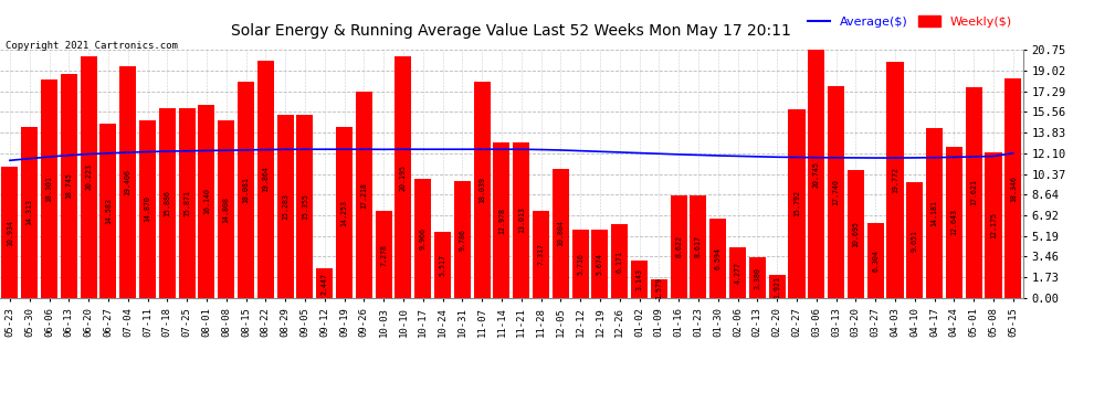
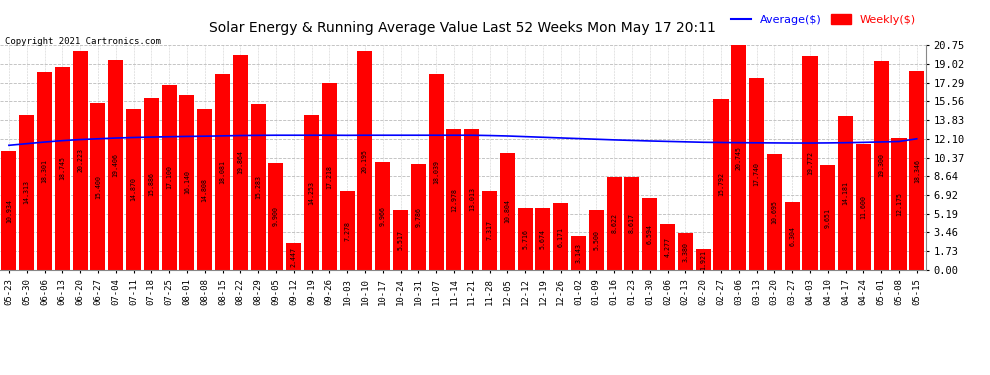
Weekly($)/06-27: 14.6 -> 15.4
Weekly($)/07-25: 15.9 -> 17.1
Weekly($)/09-05: 15.4 -> 9.9
Weekly($)/01-09: 1.6 -> 5.5
Weekly($)/04-24: 12.6 -> 11.6
Weekly($)/05-01: 17.6 -> 19.3
